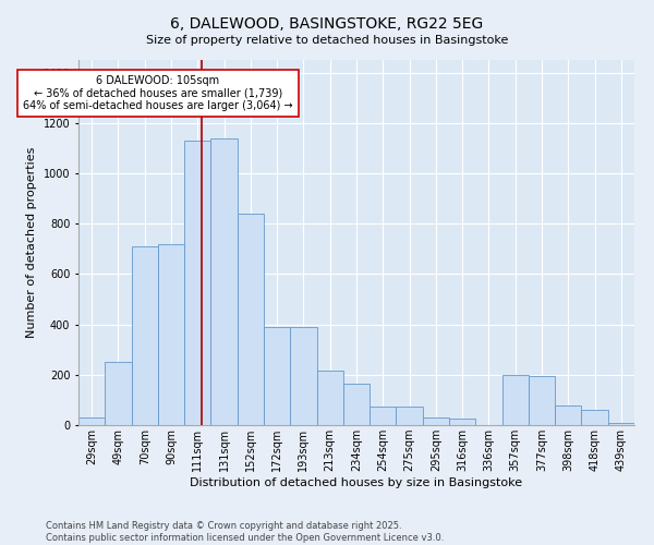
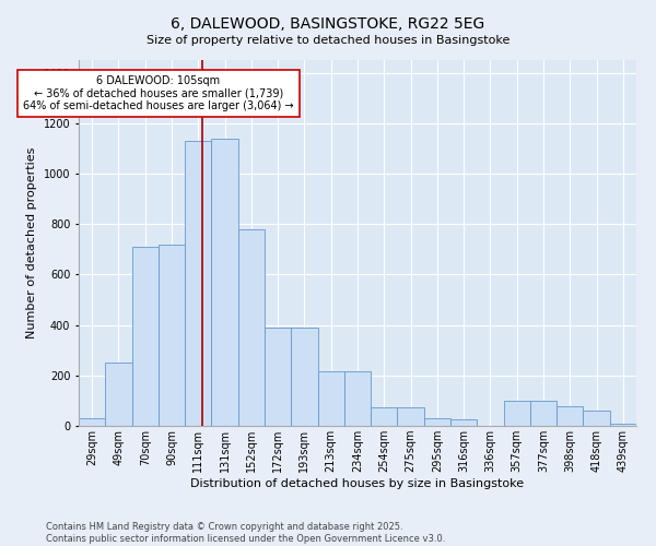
152sqm: 840 -> 780
234sqm: 165 -> 215
357sqm: 200 -> 100
377sqm: 195 -> 100
